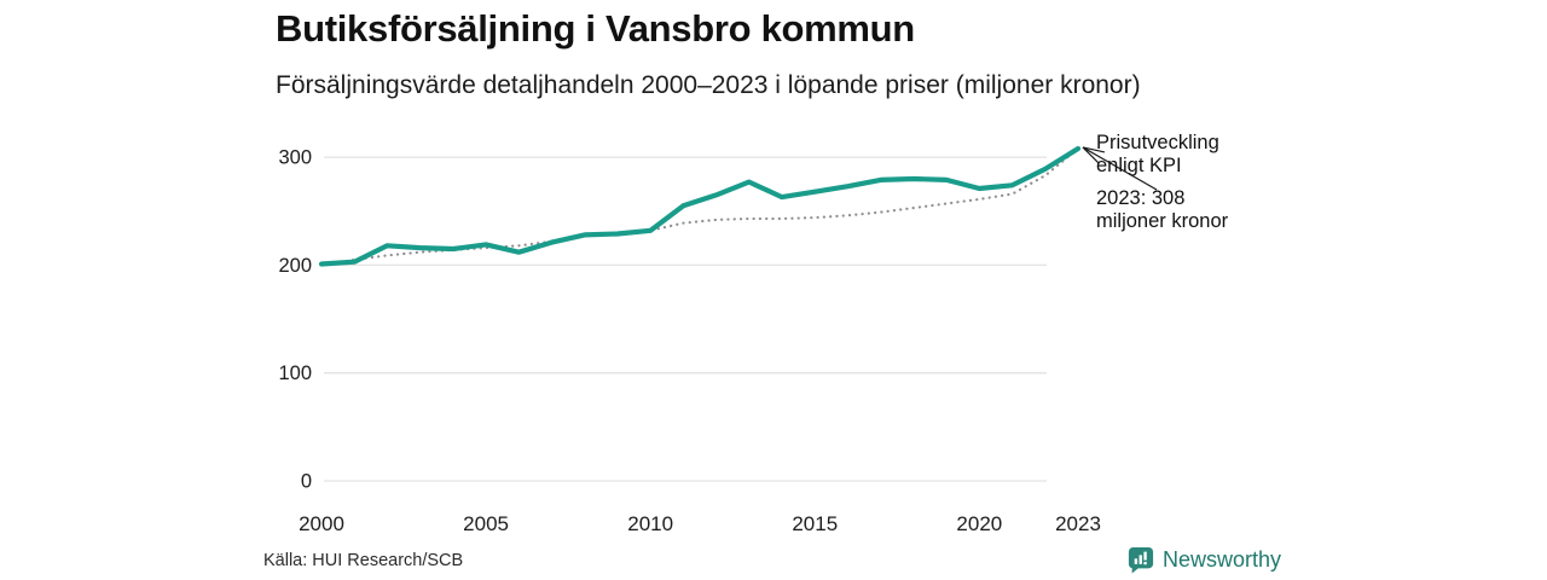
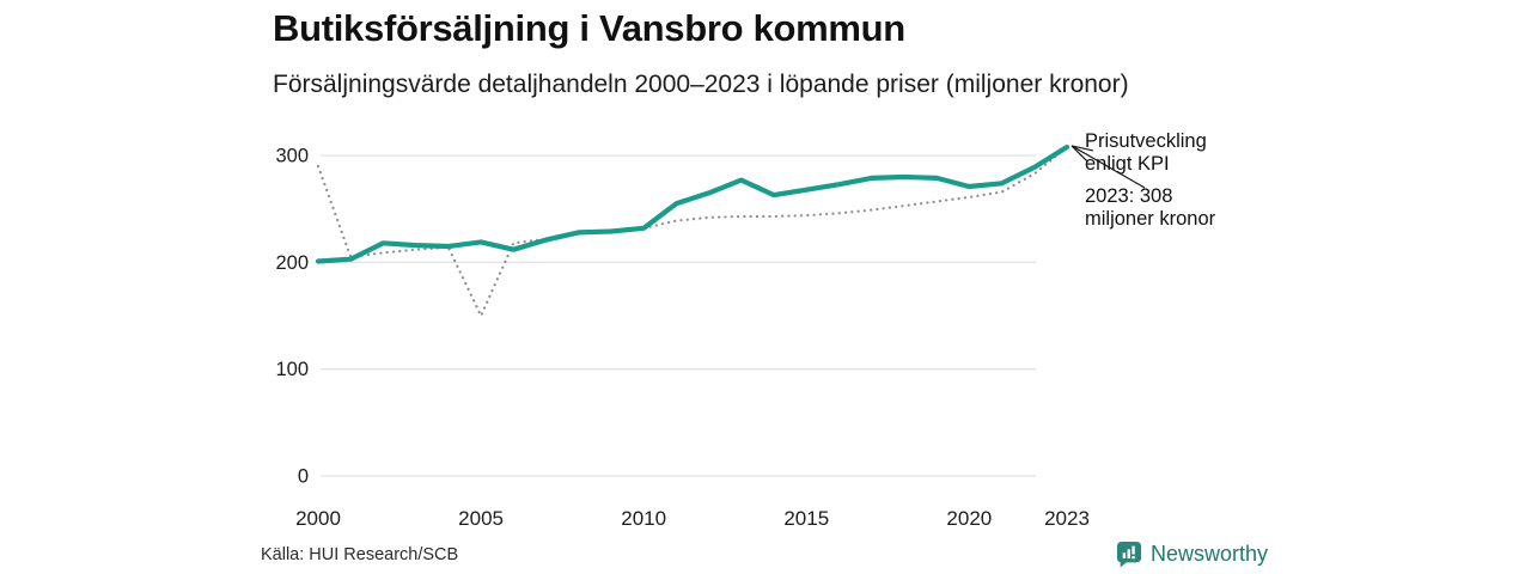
Prisutveckling enligt KPI/2000: 200 -> 290
Prisutveckling enligt KPI/2005: 220 -> 150
